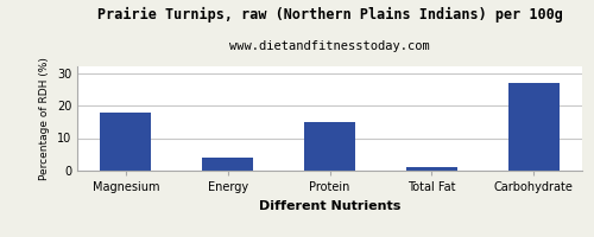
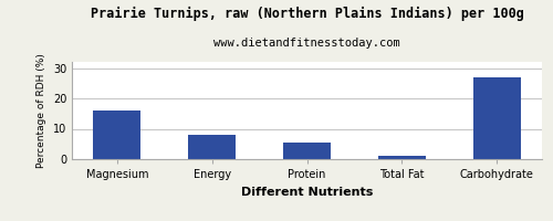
Magnesium: 18.0 -> 16.0
Energy: 4.0 -> 8.0
Protein: 15.0 -> 5.5
